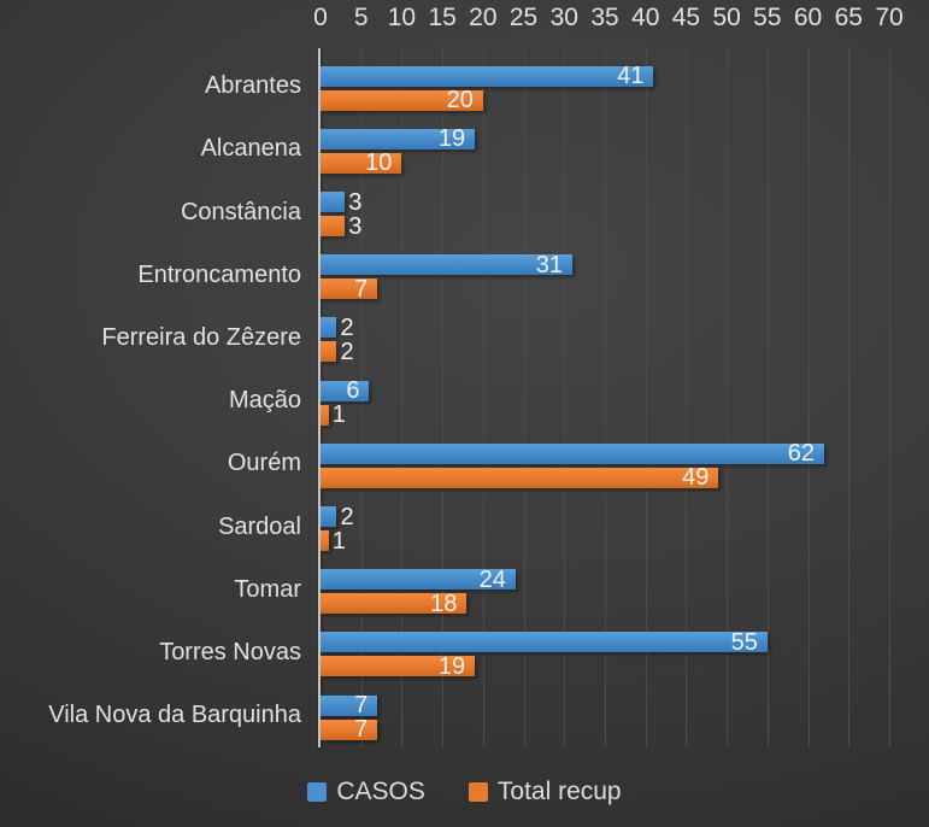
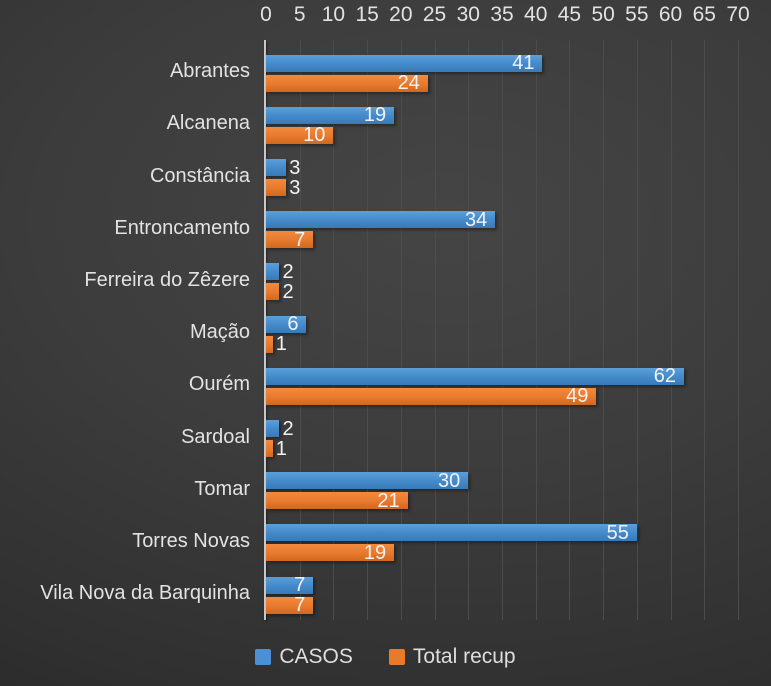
Total recup/Abrantes: 20 -> 24
CASOS/Entroncamento: 31 -> 34
CASOS/Tomar: 24 -> 30
Total recup/Tomar: 18 -> 21
